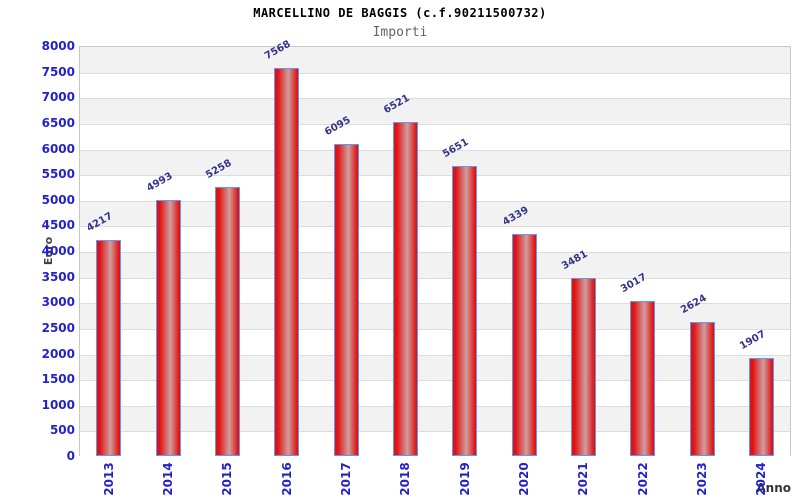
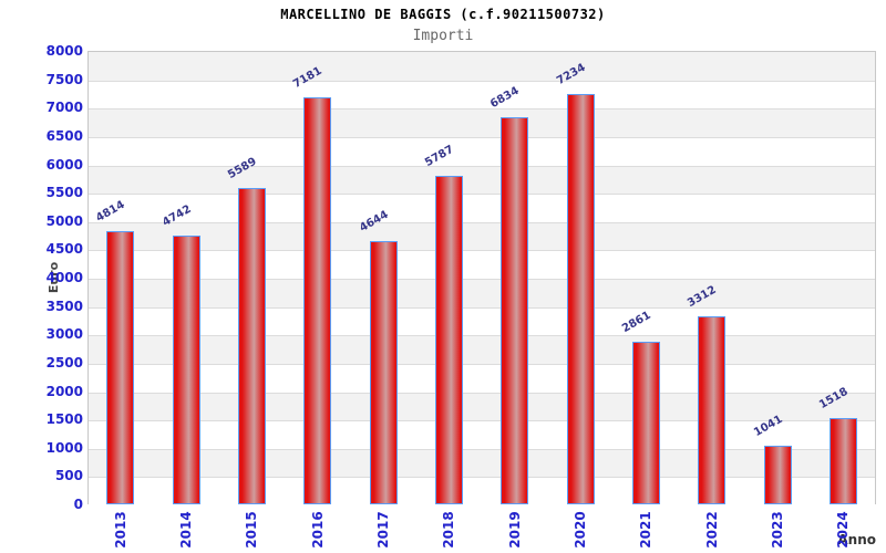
2013: 4217 -> 4814
2014: 4993 -> 4742
2015: 5258 -> 5589
2016: 7568 -> 7181
2017: 6095 -> 4644
2018: 6521 -> 5787
2019: 5651 -> 6834
2020: 4339 -> 7234
2021: 3481 -> 2861
2022: 3017 -> 3312
2023: 2624 -> 1041
2024: 1907 -> 1518
